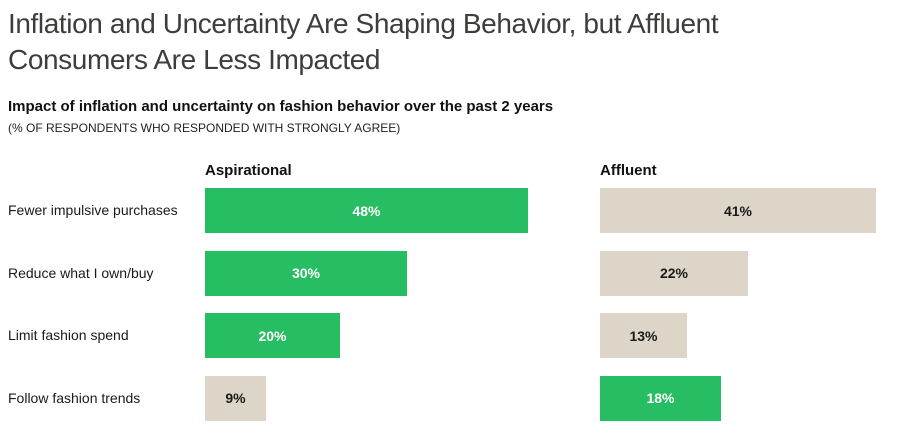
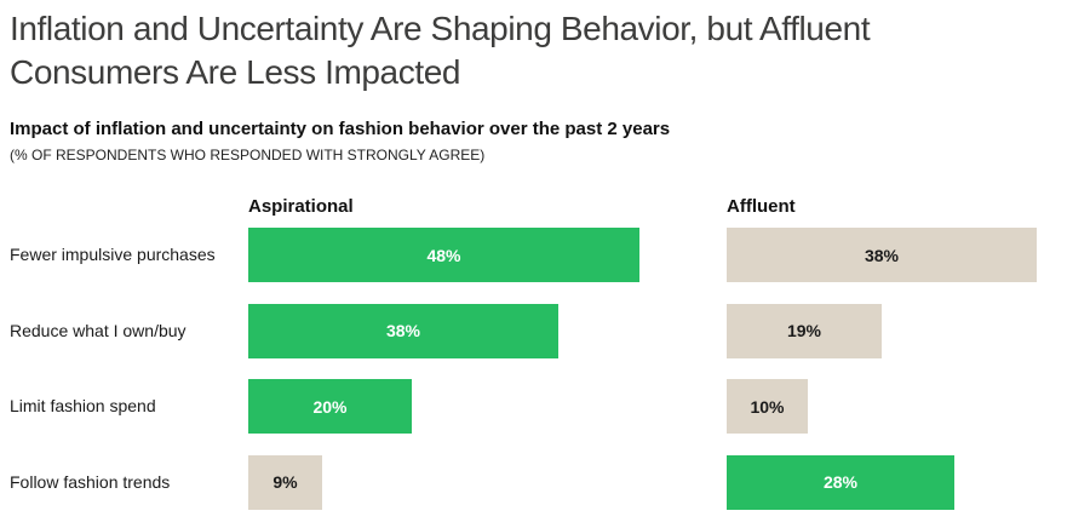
Affluent/Fewer impulsive purchases: 41% -> 38%
Aspirational/Reduce what I own/buy: 30% -> 38%
Affluent/Reduce what I own/buy: 22% -> 19%
Affluent/Limit fashion spend: 13% -> 10%
Affluent/Follow fashion trends: 18% -> 28%
